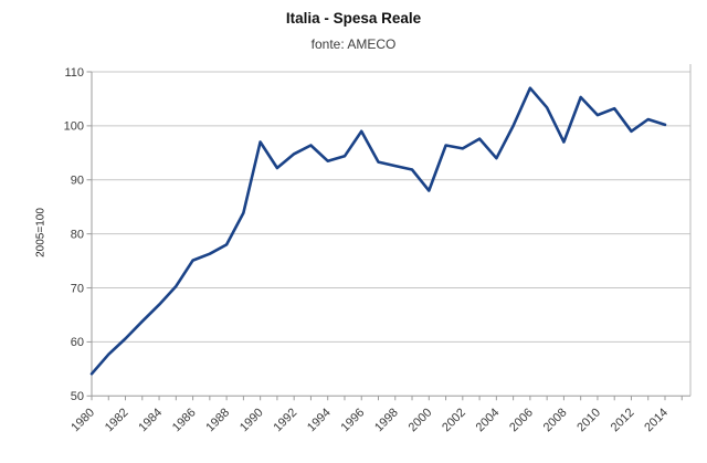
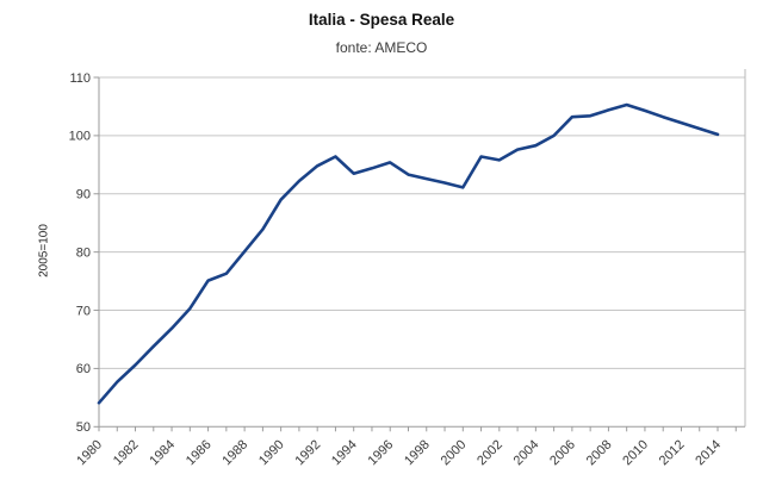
1988: 78 -> 80
1990: 97 -> 89
1996: 99 -> 95
2000: 88 -> 91
2004: 94 -> 98
2006: 107 -> 103
2008: 97 -> 104
2010: 102 -> 104
2012: 99 -> 102
